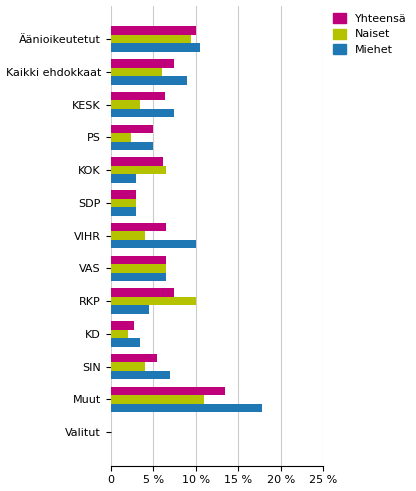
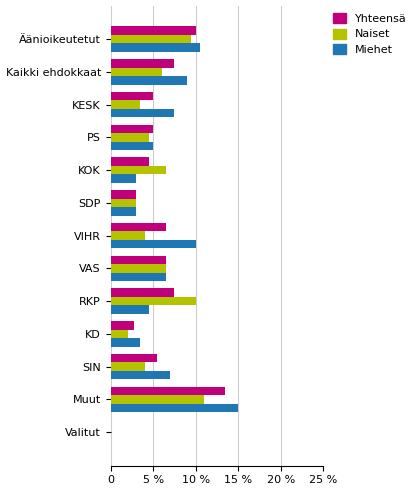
Yhteensä/KESK: 6.4 % -> 5.0 %
Naiset/PS: 2.4 % -> 4.5 %
Yhteensä/KOK: 6.2 % -> 4.5 %
Miehet/Muut: 17.8 % -> 15.0 %
